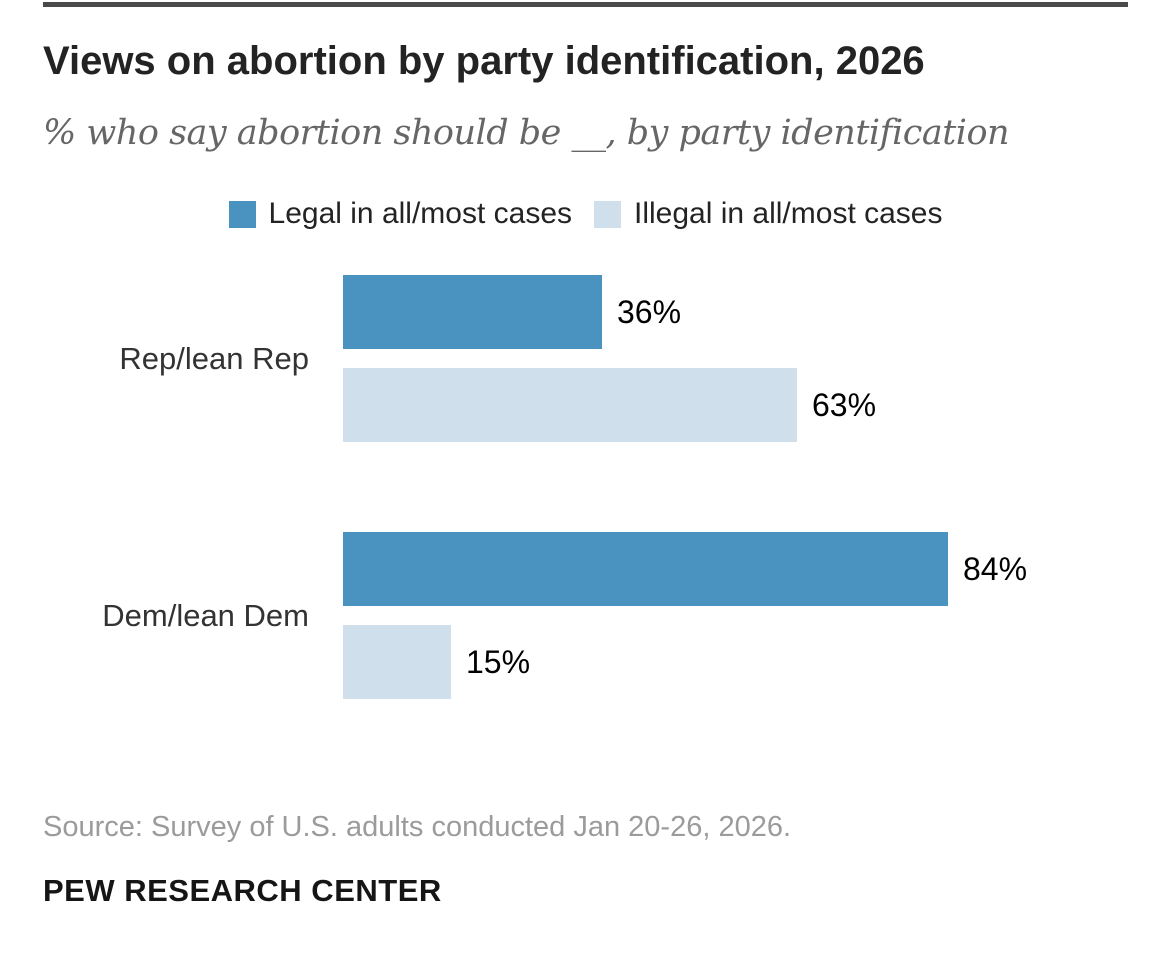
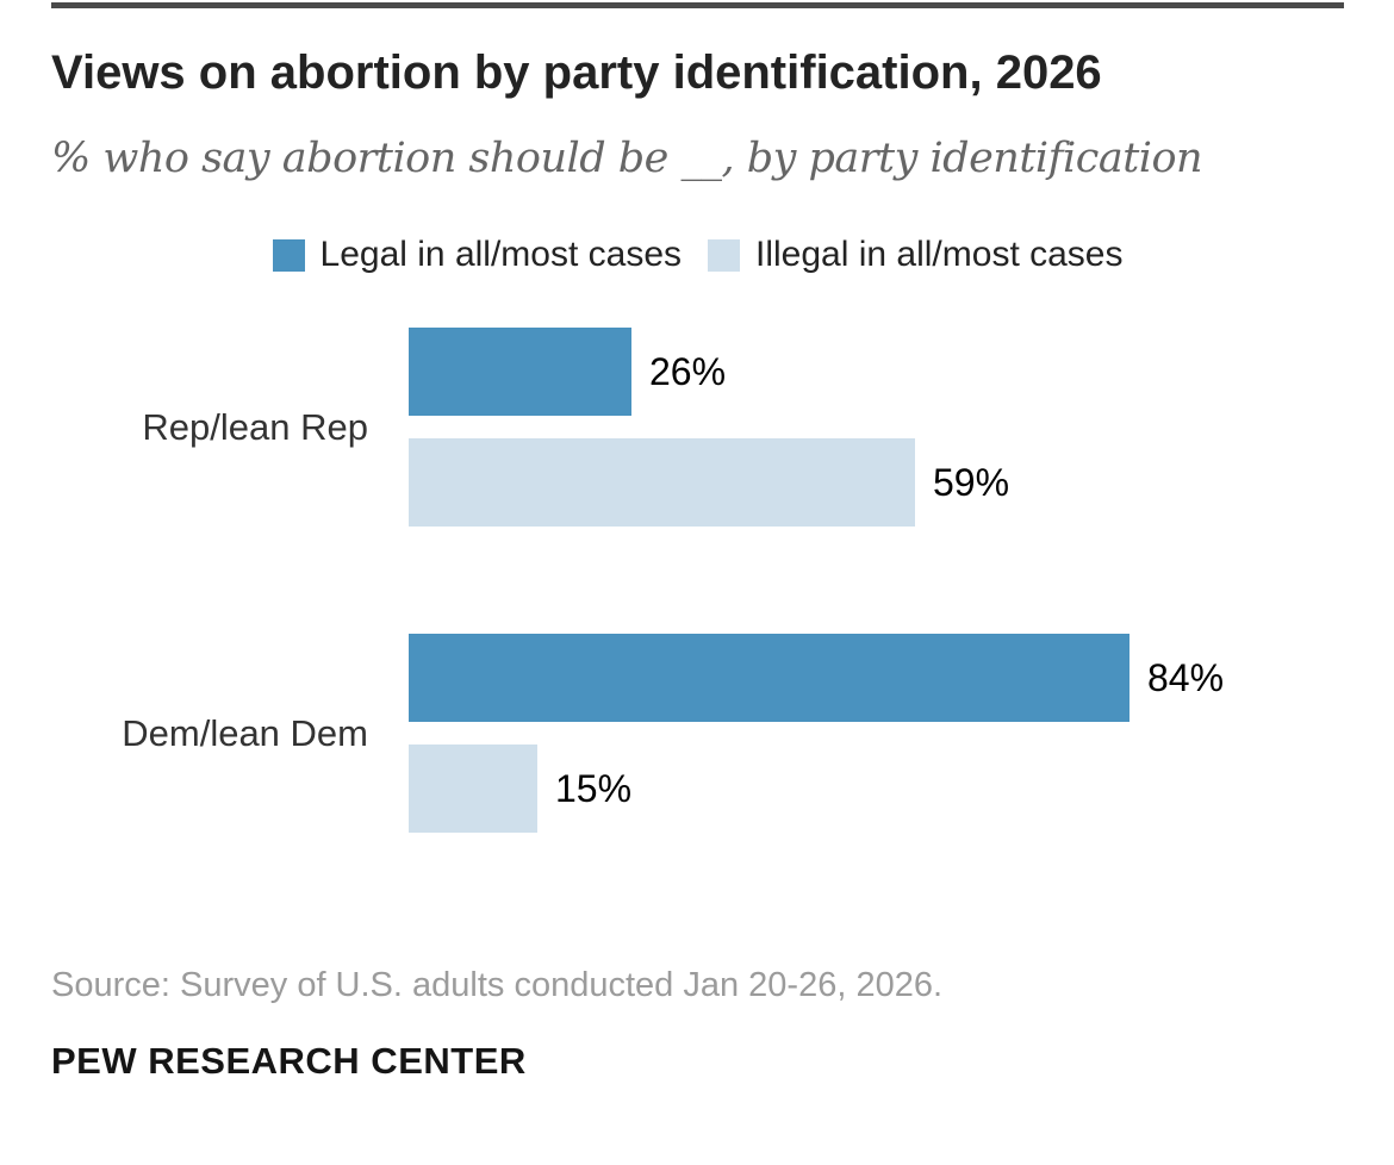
Legal in all/most cases/Rep/lean Rep: 36% -> 26%
Illegal in all/most cases/Rep/lean Rep: 63% -> 59%
